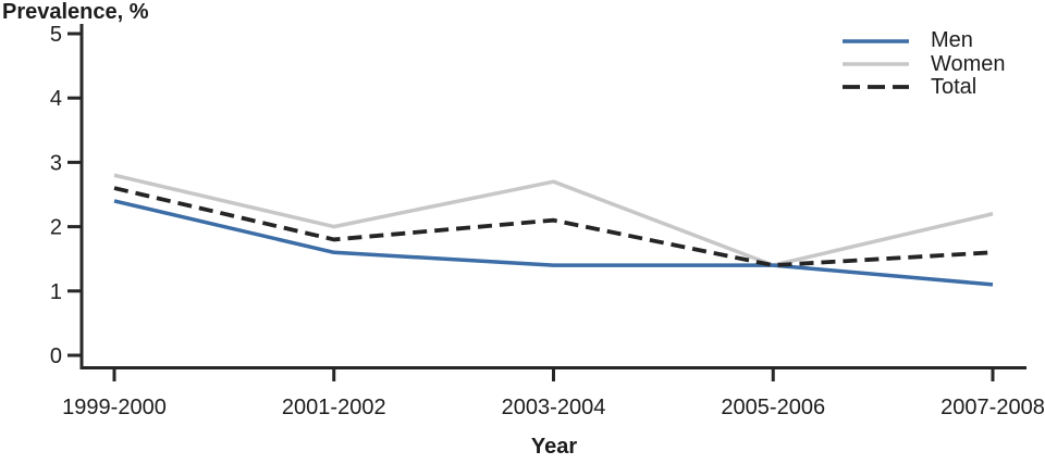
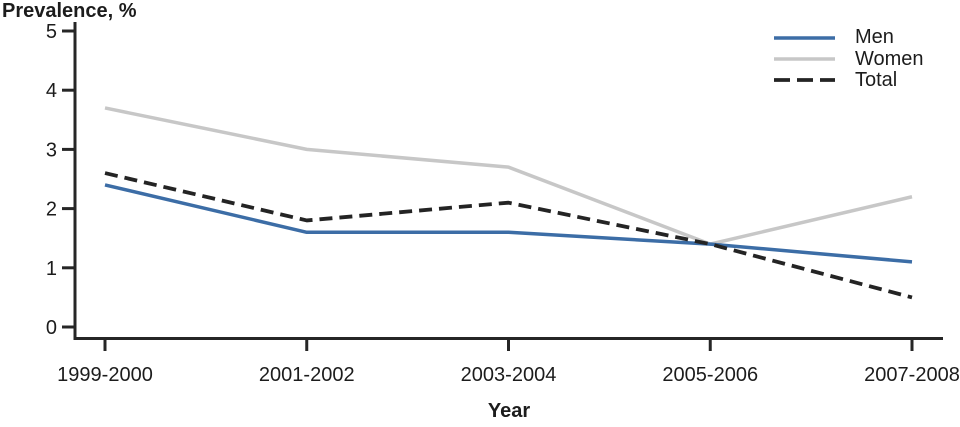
Women/1999-2000: 2.8 -> 3.7
Women/2001-2002: 2.0 -> 3.0
Men/2003-2004: 1.4 -> 1.6
Total/2007-2008: 1.6 -> 0.5
